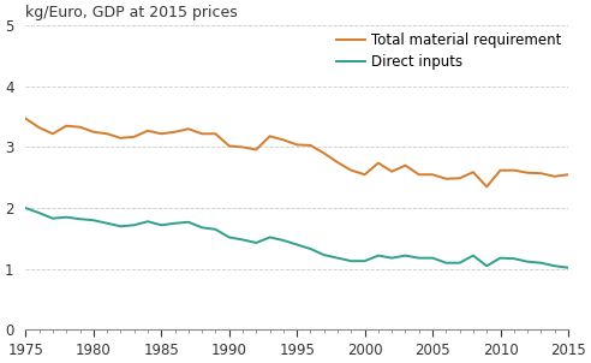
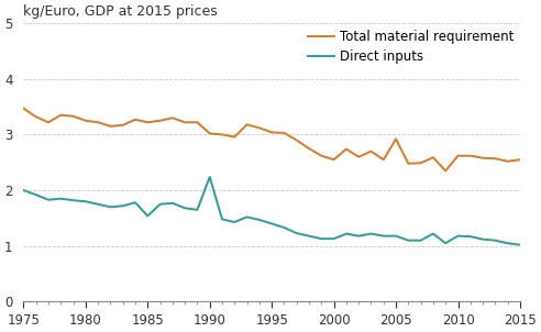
Direct inputs/1985: 1.72 -> 1.54
Direct inputs/1990: 1.52 -> 2.24
Total material requirement/2005: 2.55 -> 2.92
